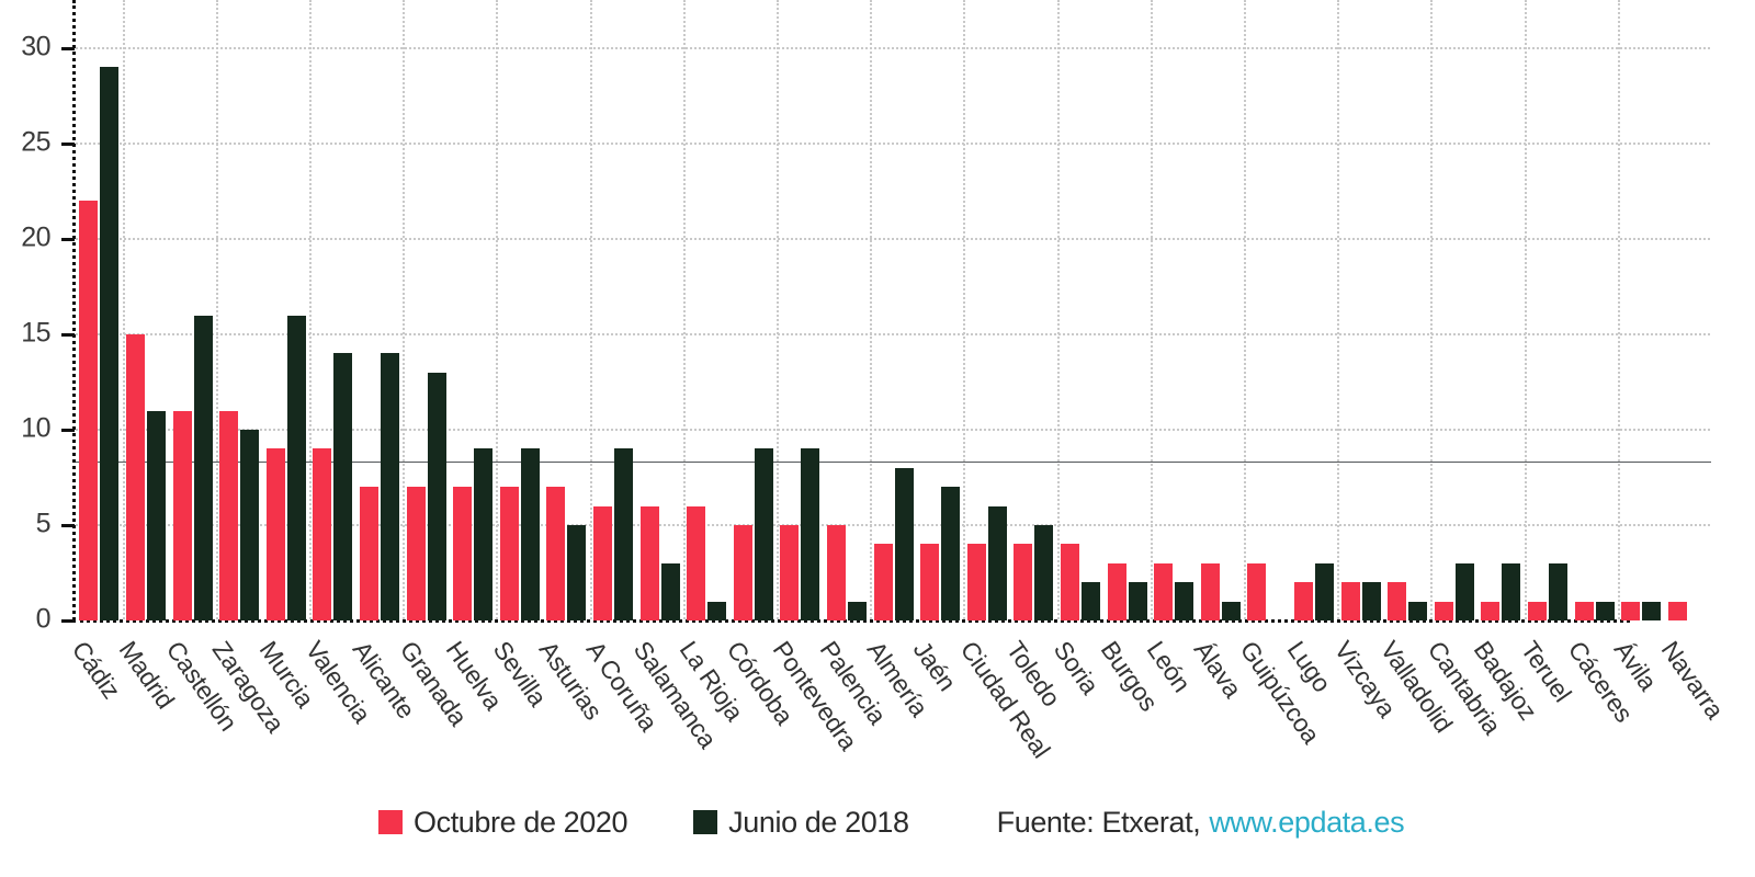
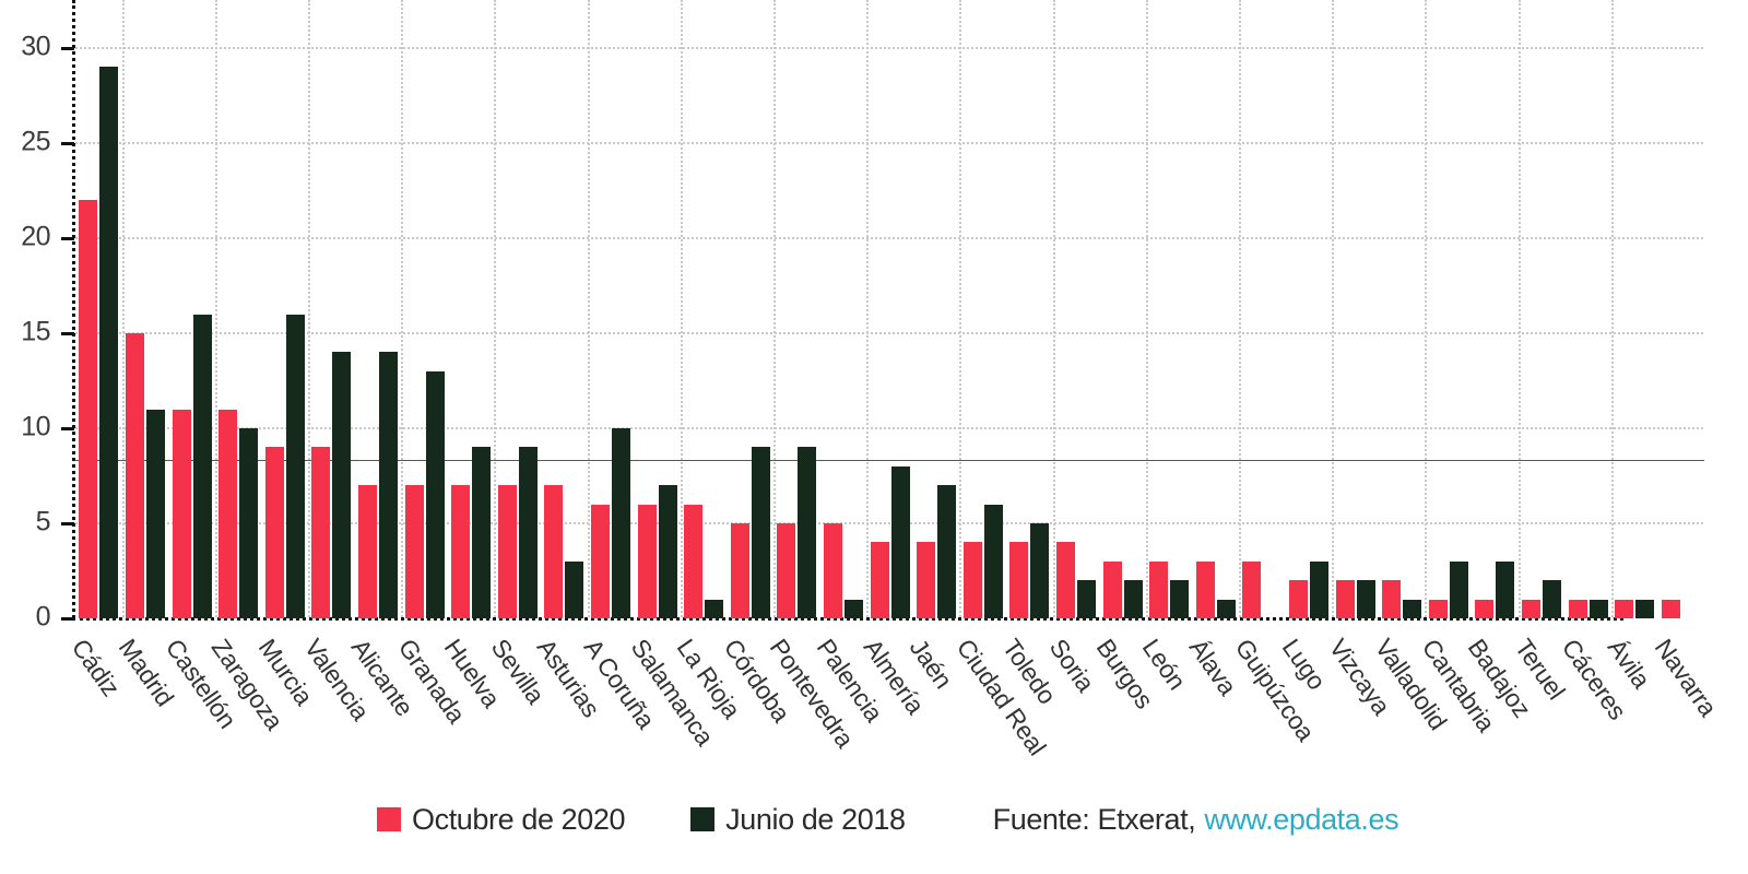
Junio de 2018/Asturias: 5 -> 3
Junio de 2018/A Coruña: 9 -> 10
Junio de 2018/Salamanca: 3 -> 7
Junio de 2018/Teruel: 3 -> 2
